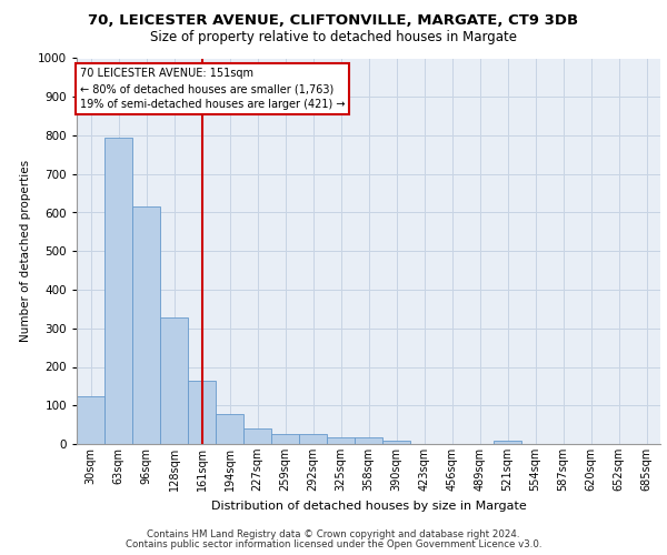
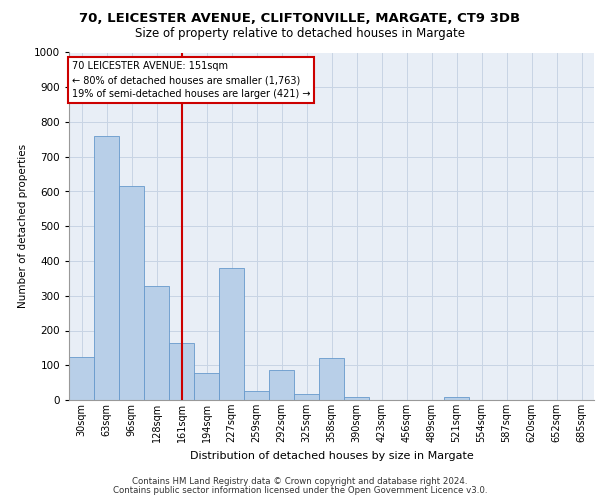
63sqm: 795 -> 760
227sqm: 40 -> 380
292sqm: 25 -> 85
358sqm: 16 -> 120
